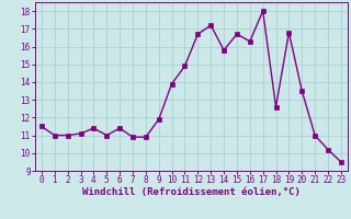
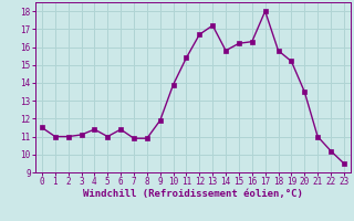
11: 14.9 -> 15.4
15: 16.7 -> 16.2
18: 12.6 -> 15.8
19: 16.8 -> 15.2
